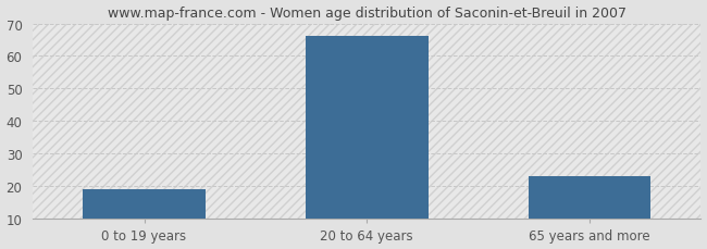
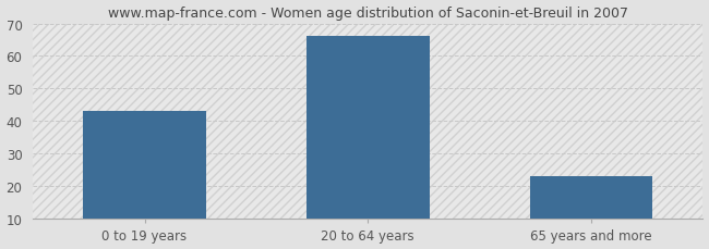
0 to 19 years: 19 -> 43
